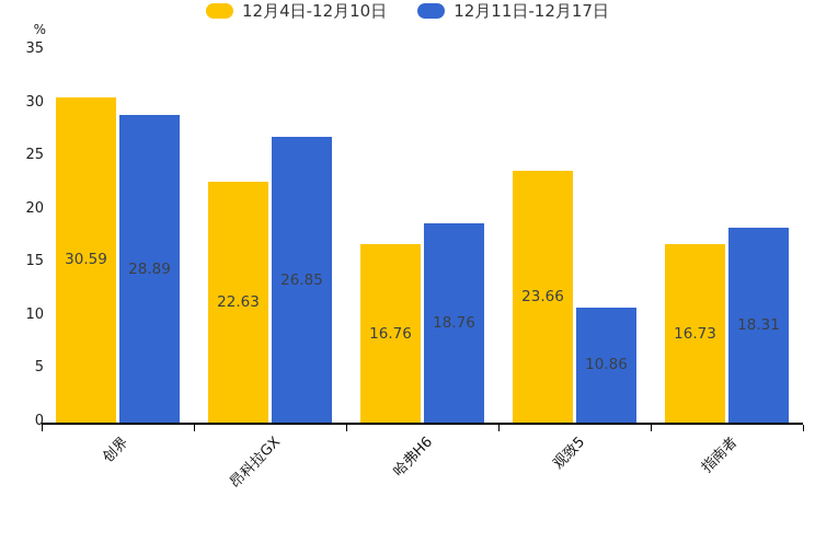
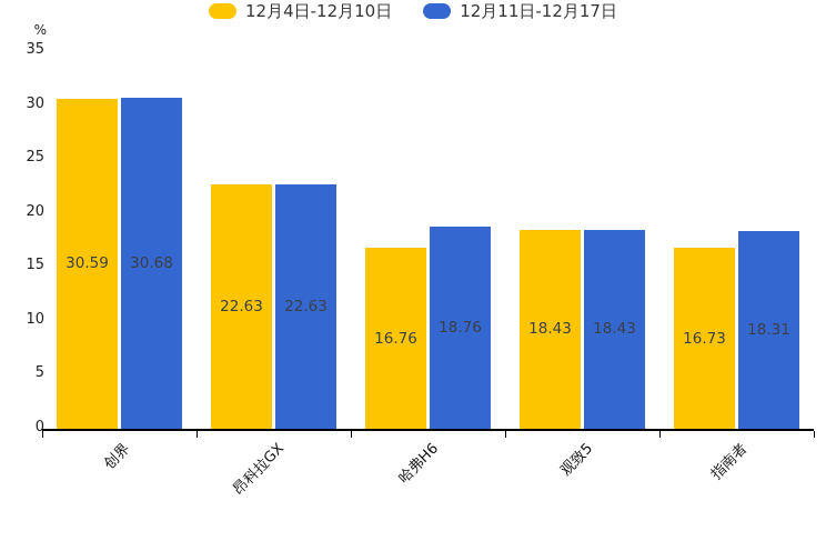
12月11日-12月17日/创界: 28.89 -> 30.68
12月11日-12月17日/昂科拉GX: 26.85 -> 22.63
12月4日-12月10日/观致5: 23.66 -> 18.43
12月11日-12月17日/观致5: 10.86 -> 18.43
